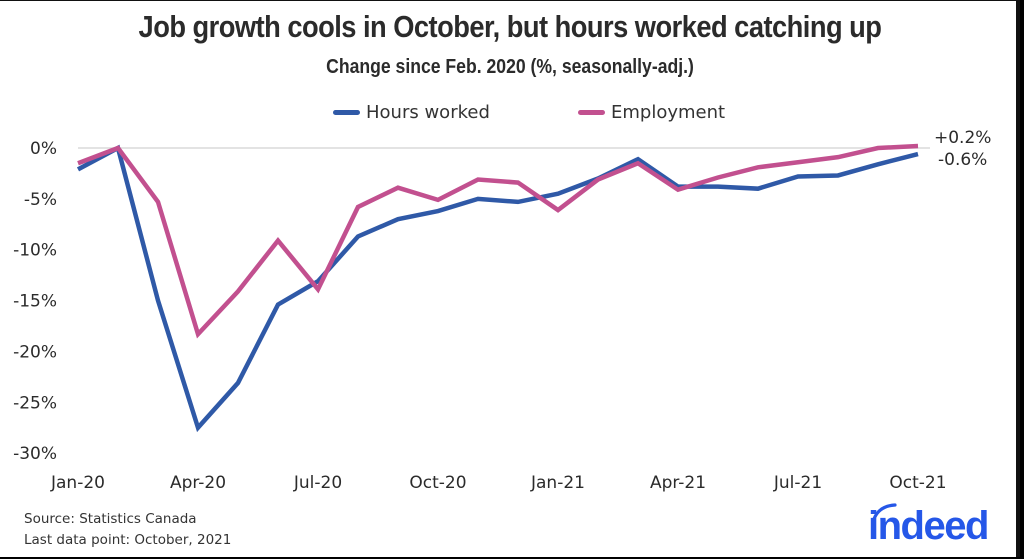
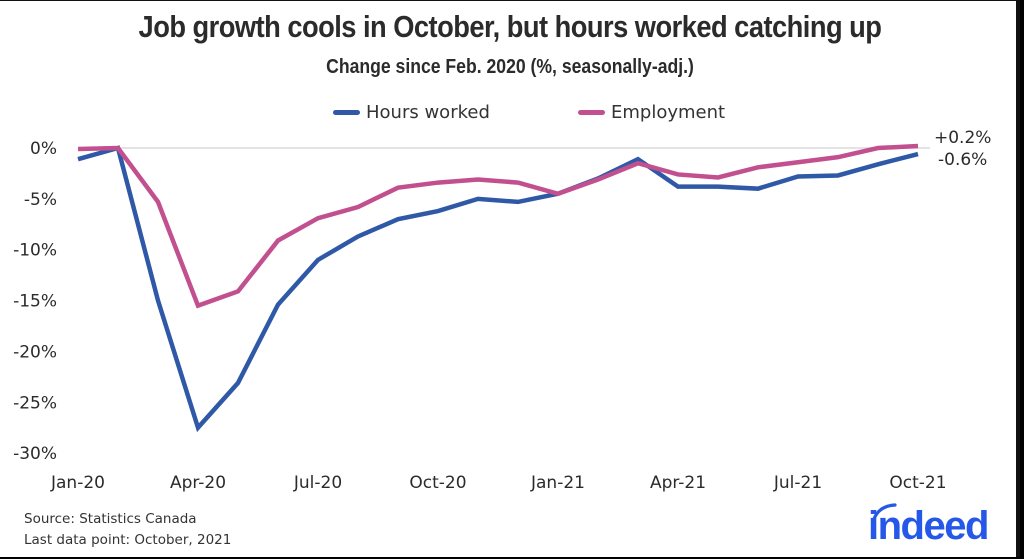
Hours worked/Jan-20: -2.1% -> -1.1%
Employment/Jan-20: -1.5% -> -0.1%
Employment/Apr-20: -18.3% -> -15.5%
Hours worked/Jul-20: -13.1% -> -11.0%
Employment/Jul-20: -13.9% -> -6.9%
Employment/Oct-20: -5.1% -> -3.4%
Employment/Jan-21: -6.1% -> -4.5%
Employment/Apr-21: -4.1% -> -2.6%
